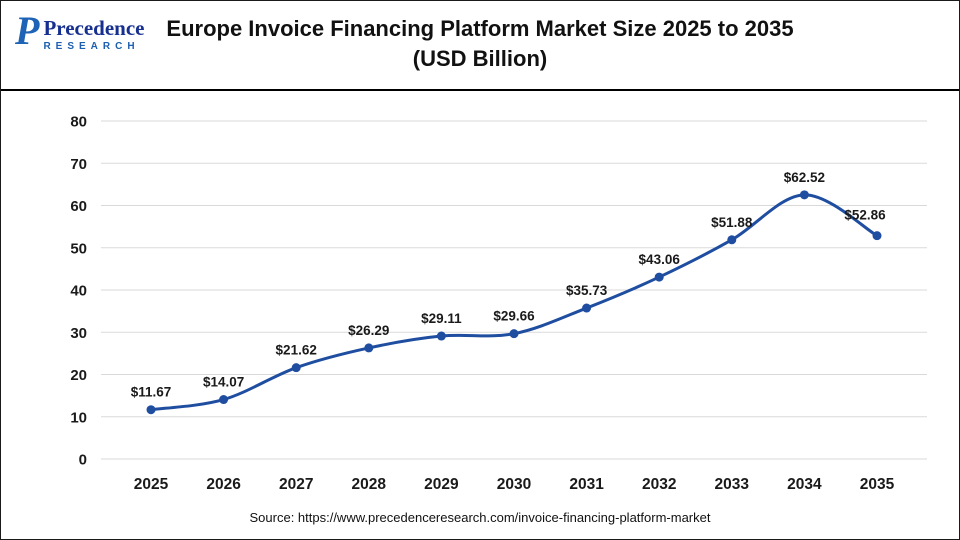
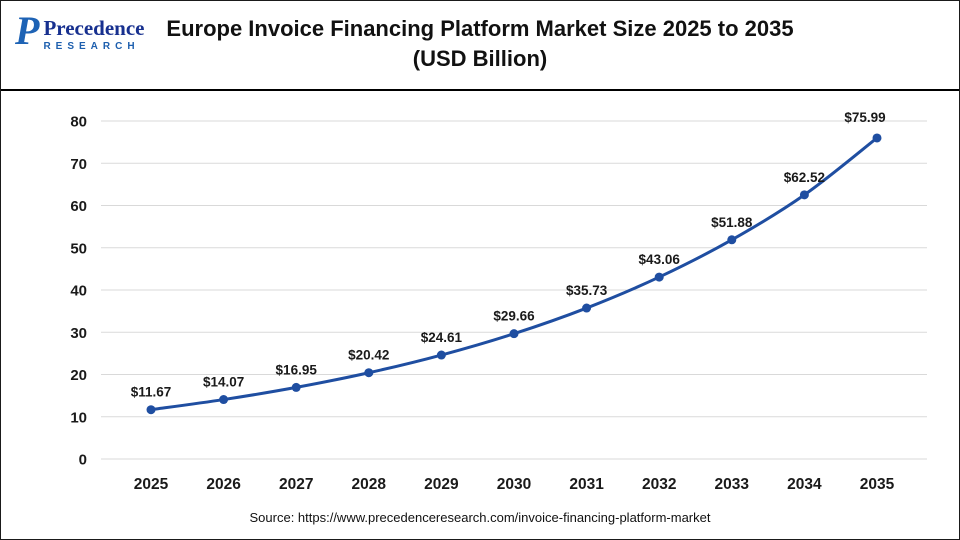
2027: $21.62 -> $16.95
2028: $26.29 -> $20.42
2029: $29.11 -> $24.61
2035: $52.86 -> $75.99
